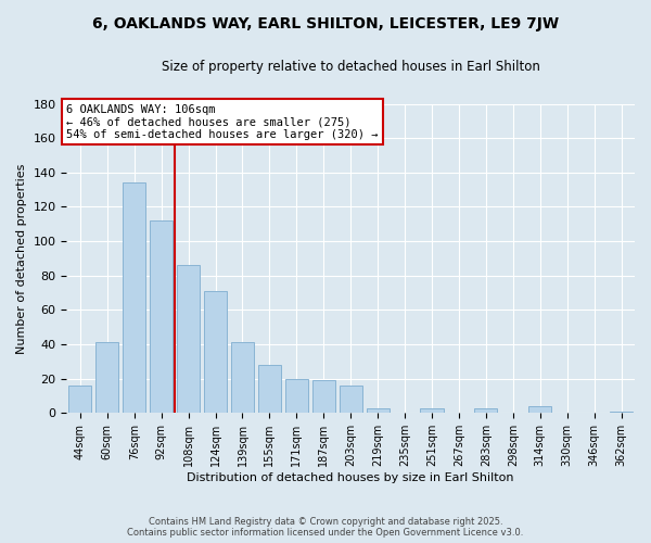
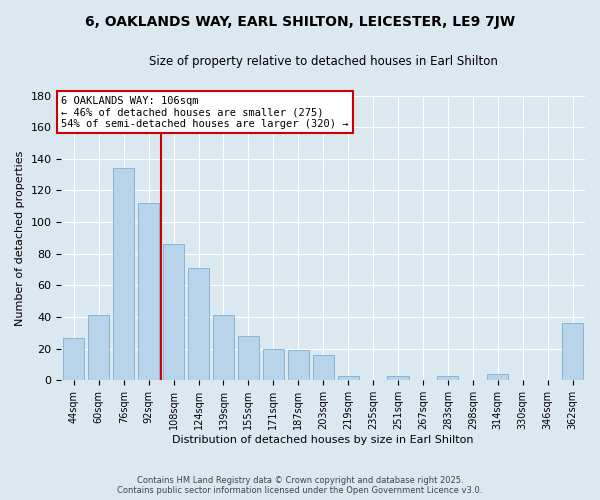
44sqm: 16 -> 27
362sqm: 1 -> 36
